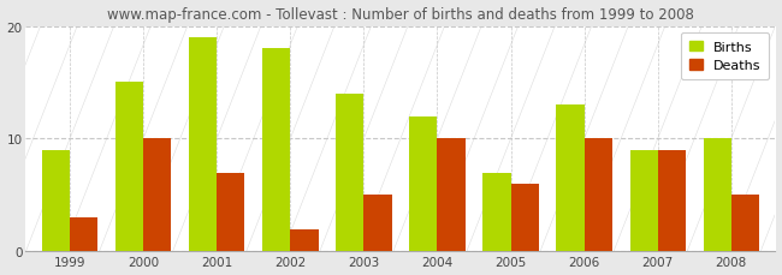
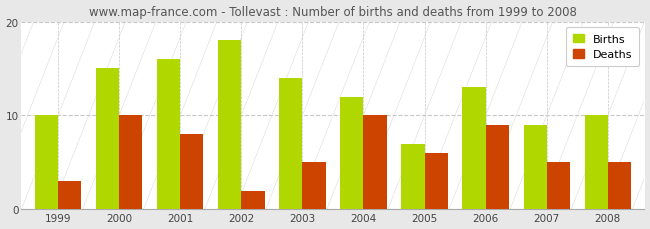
Births/1999: 9 -> 10
Births/2001: 19 -> 16
Deaths/2001: 7 -> 8
Deaths/2006: 10 -> 9
Deaths/2007: 9 -> 5
